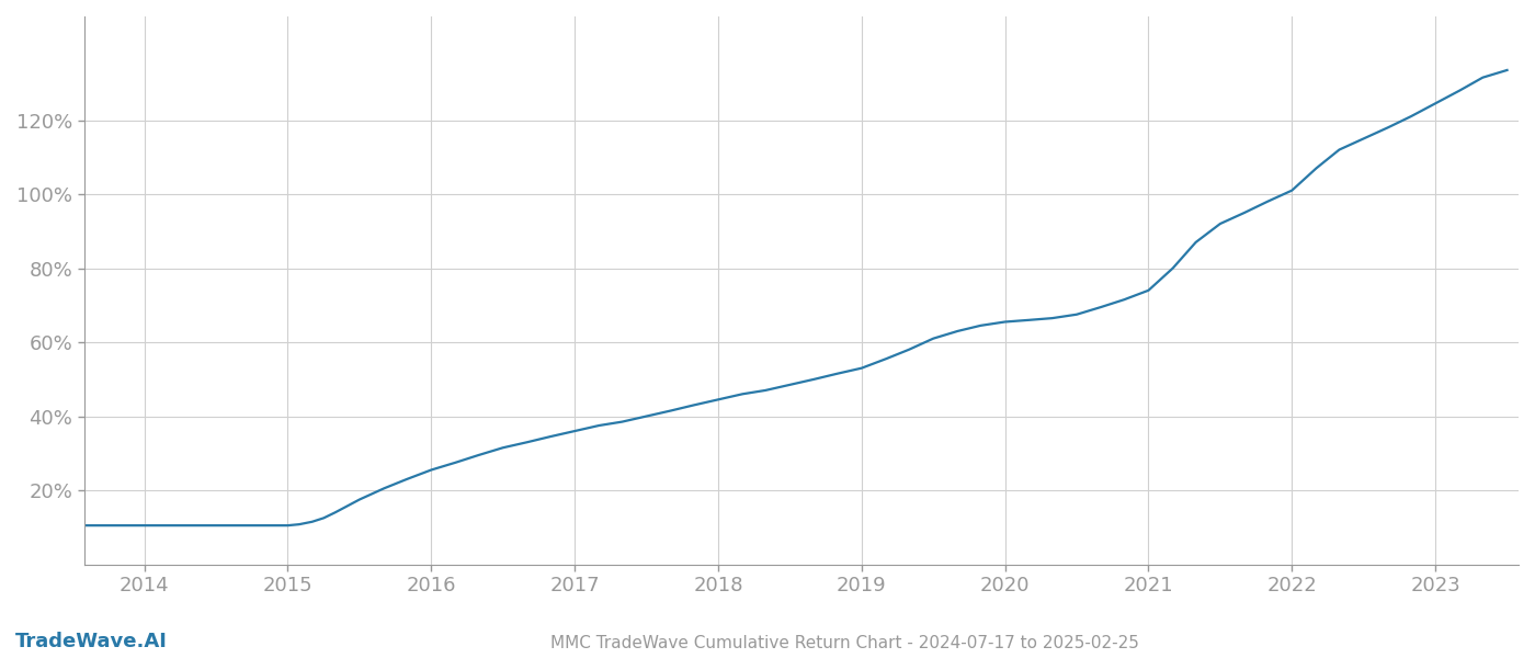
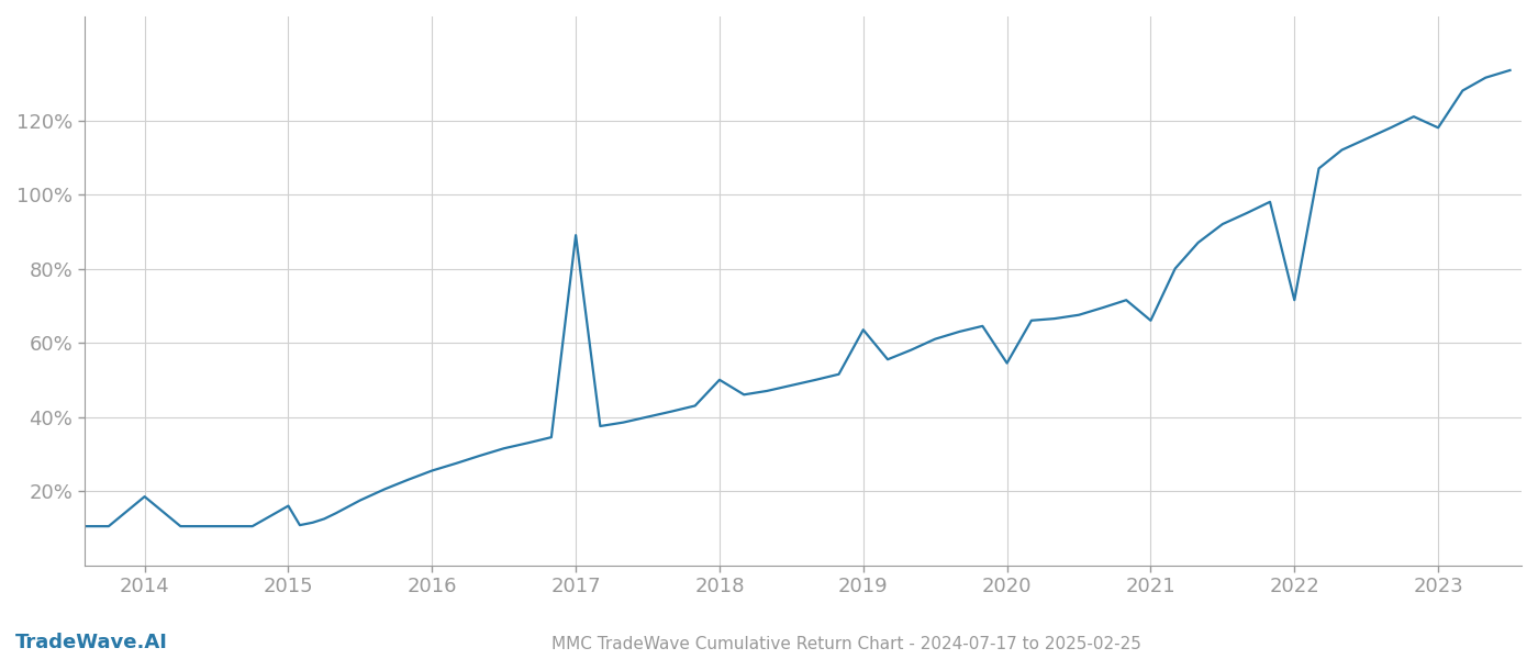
2014: 10.5% -> 18.5%
2015: 10.5% -> 16.0%
2017: 36.0% -> 89.0%
2018: 44.5% -> 50.0%
2019: 53.0% -> 63.5%
2020: 65.5% -> 54.5%
2021: 74.0% -> 66.0%
2022: 101.0% -> 71.5%
2023: 124.5% -> 118.0%
